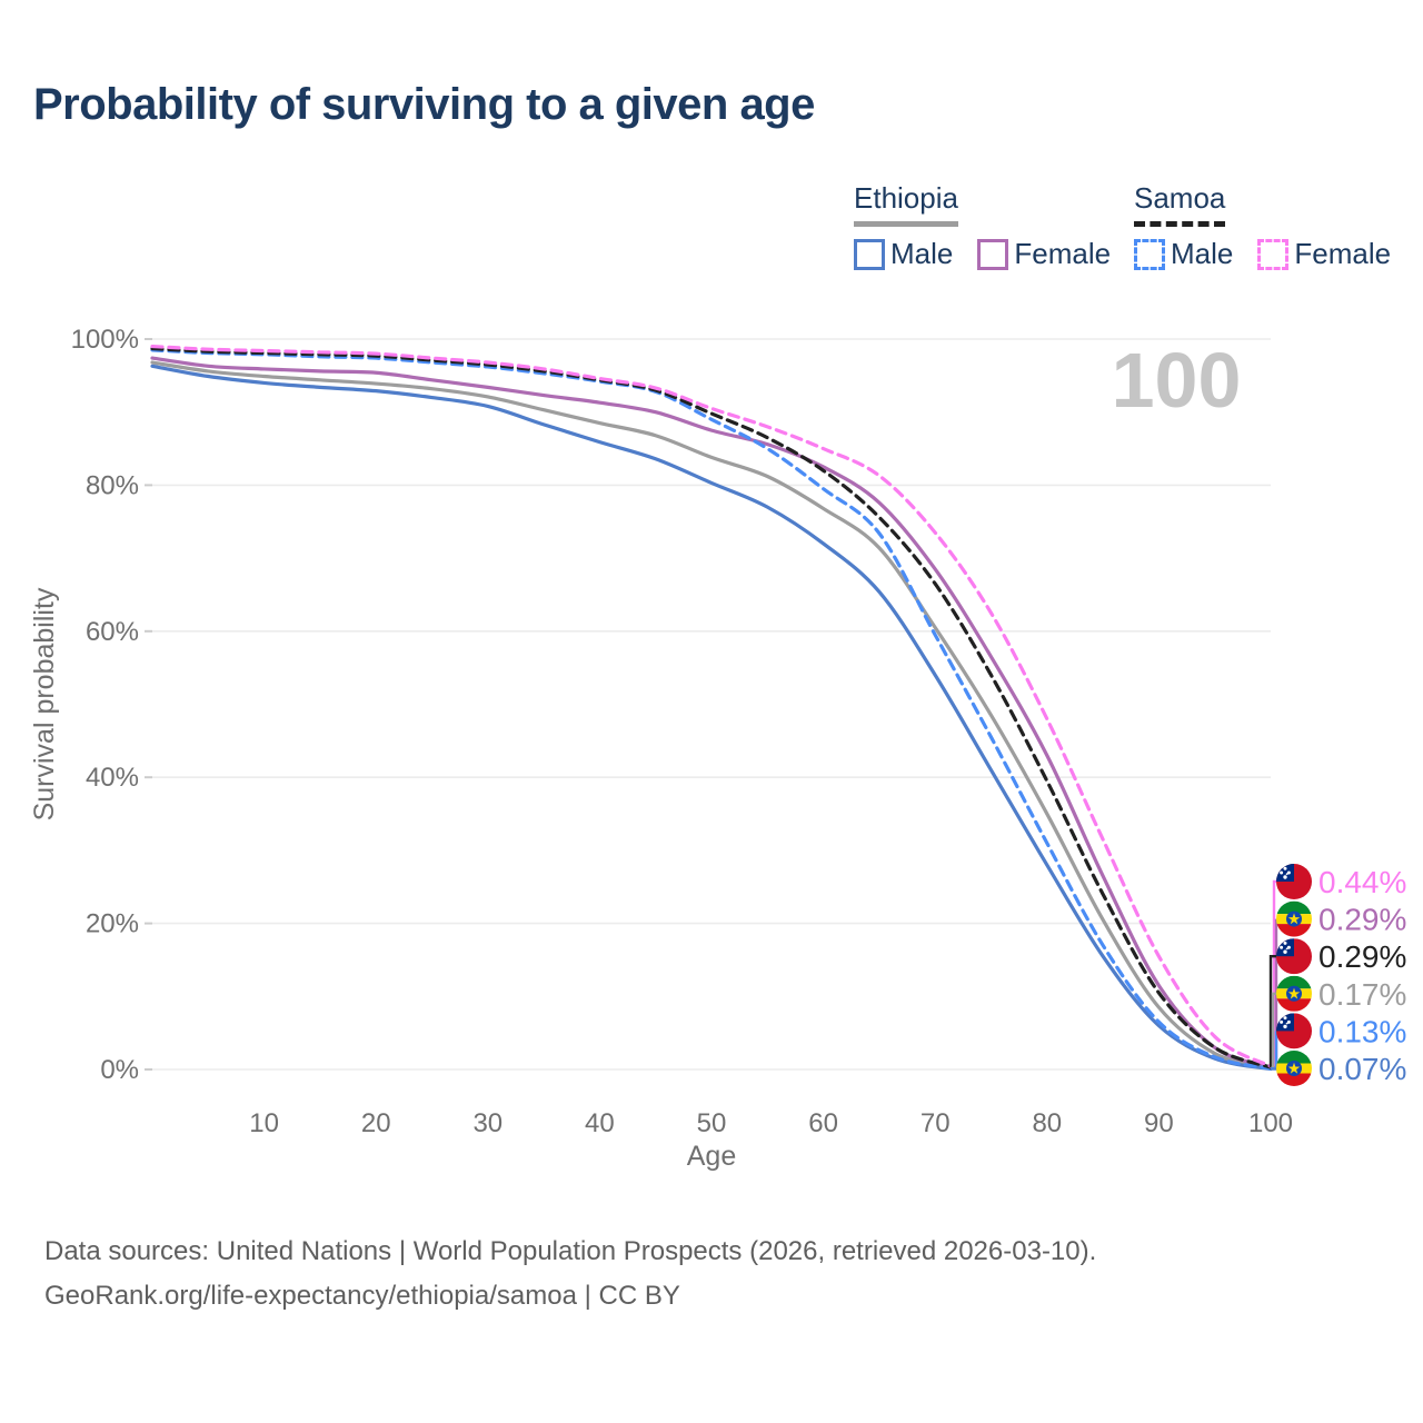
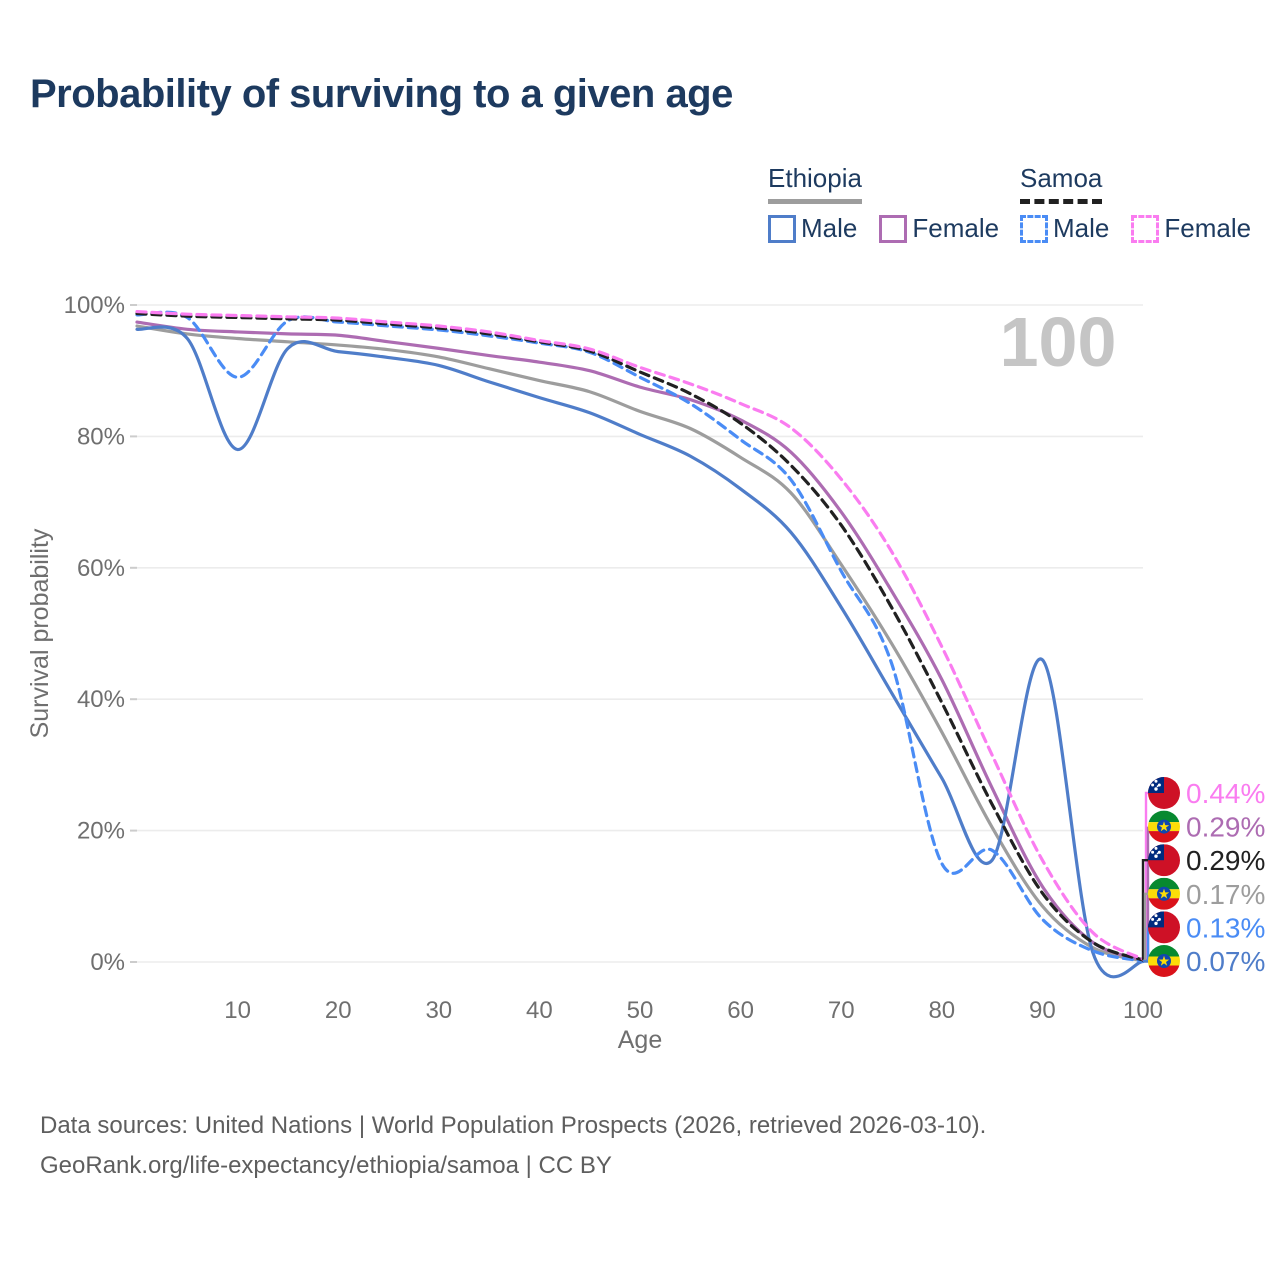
Ethiopia Male/10: 94% -> 78%
Samoa Male/10: 98% -> 89%
Samoa Male/80: 31% -> 15%
Ethiopia Male/90: 6% -> 46%
